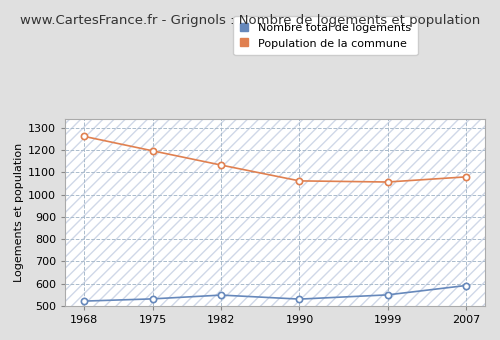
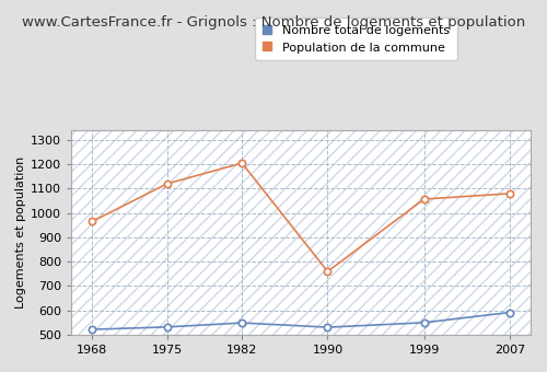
Population de la commune/1968: 1262 -> 965
Population de la commune/1975: 1197 -> 1120
Population de la commune/1982: 1133 -> 1205
Population de la commune/1990: 1062 -> 760
